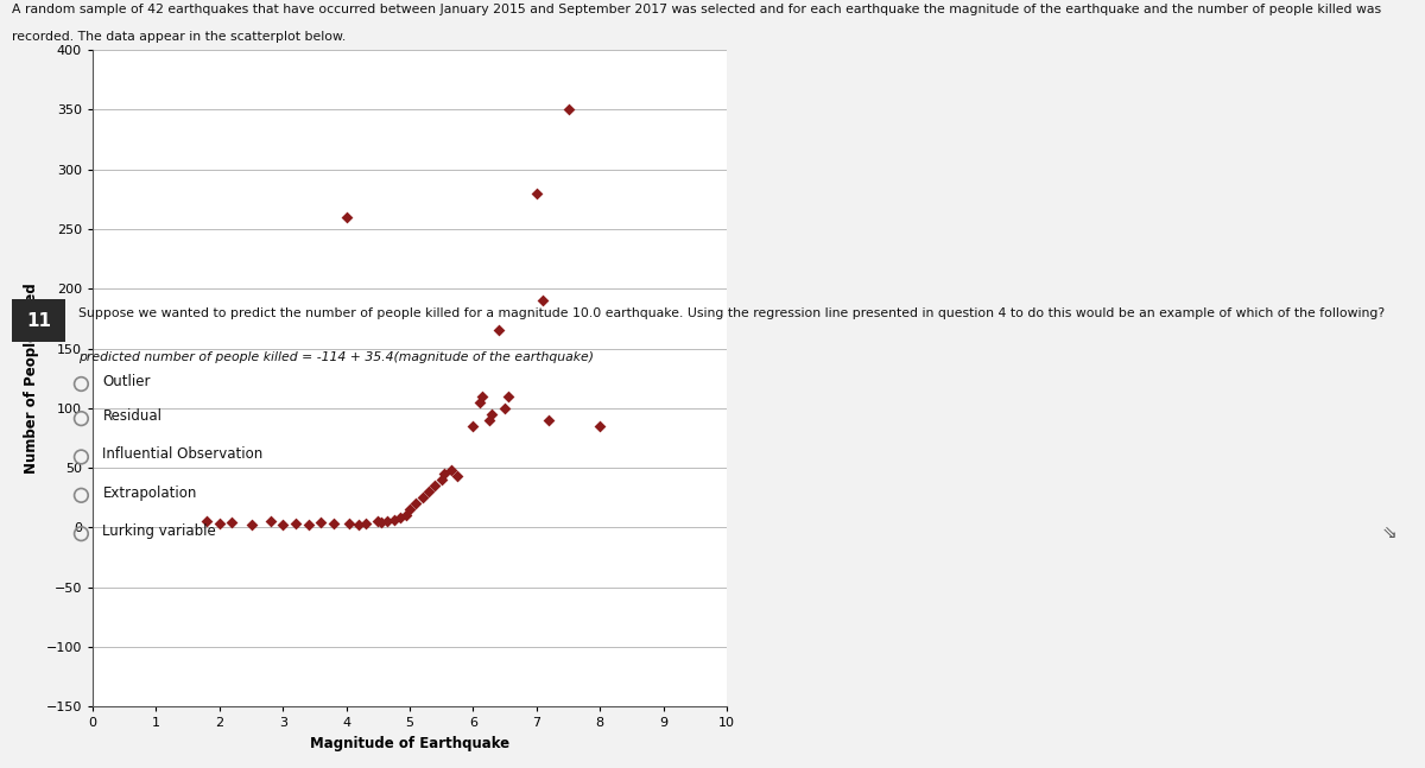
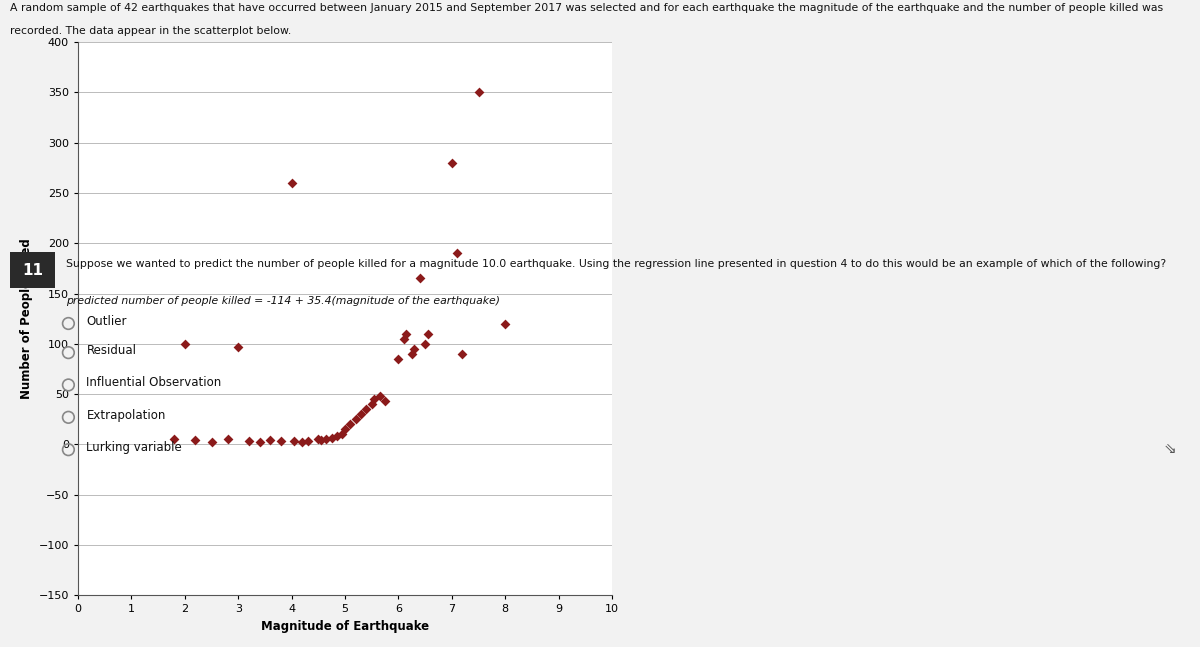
2: 3 -> 100
3: 2 -> 97
8: 85 -> 120
